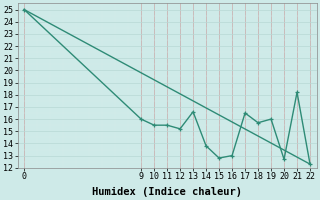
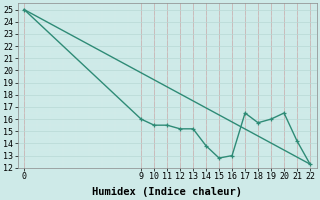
13: 16.6 -> 15.2
20: 12.7 -> 16.5
21: 18.2 -> 14.2
